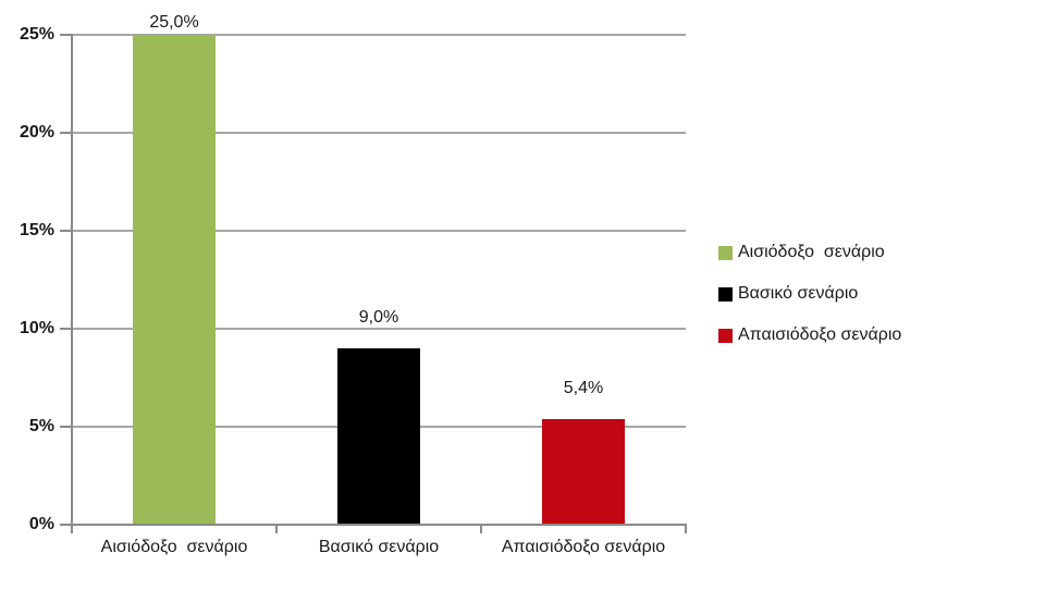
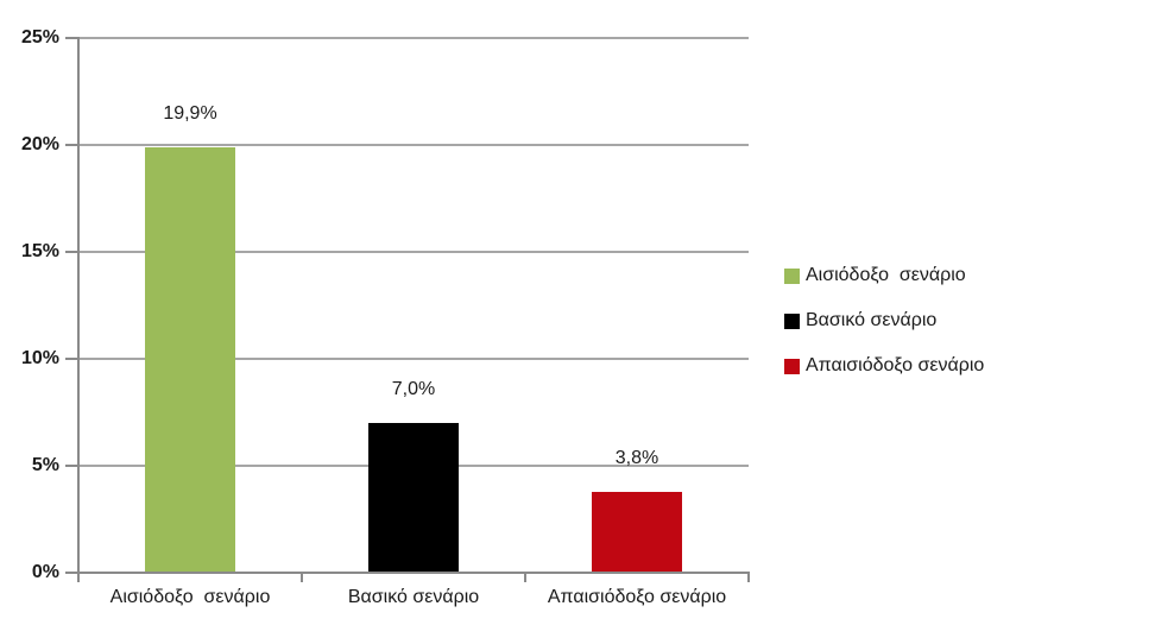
Αισιόδοξο σενάριο: 25,0% -> 19,9%
Βασικό σενάριο: 9,0% -> 7,0%
Απαισιόδοξο σενάριο: 5,4% -> 3,8%
